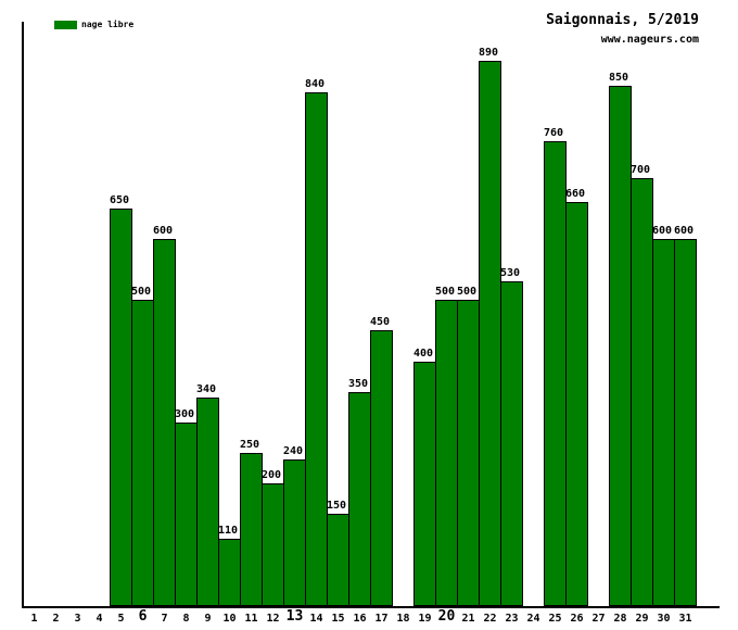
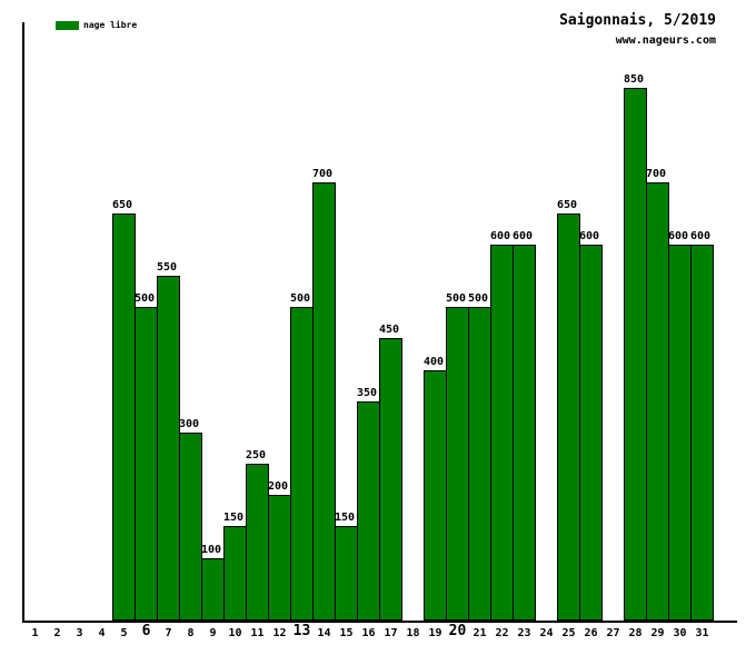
7: 600 -> 550
9: 340 -> 100
10: 110 -> 150
13: 240 -> 500
14: 840 -> 700
22: 890 -> 600
23: 530 -> 600
25: 760 -> 650
26: 660 -> 600
